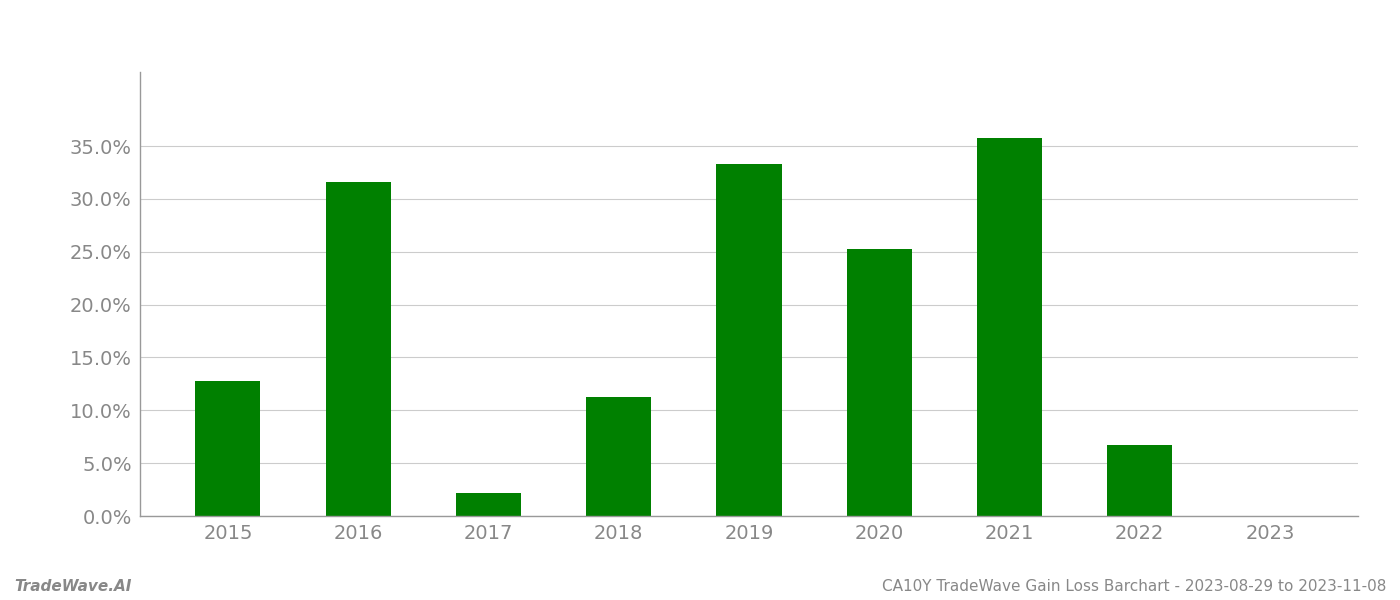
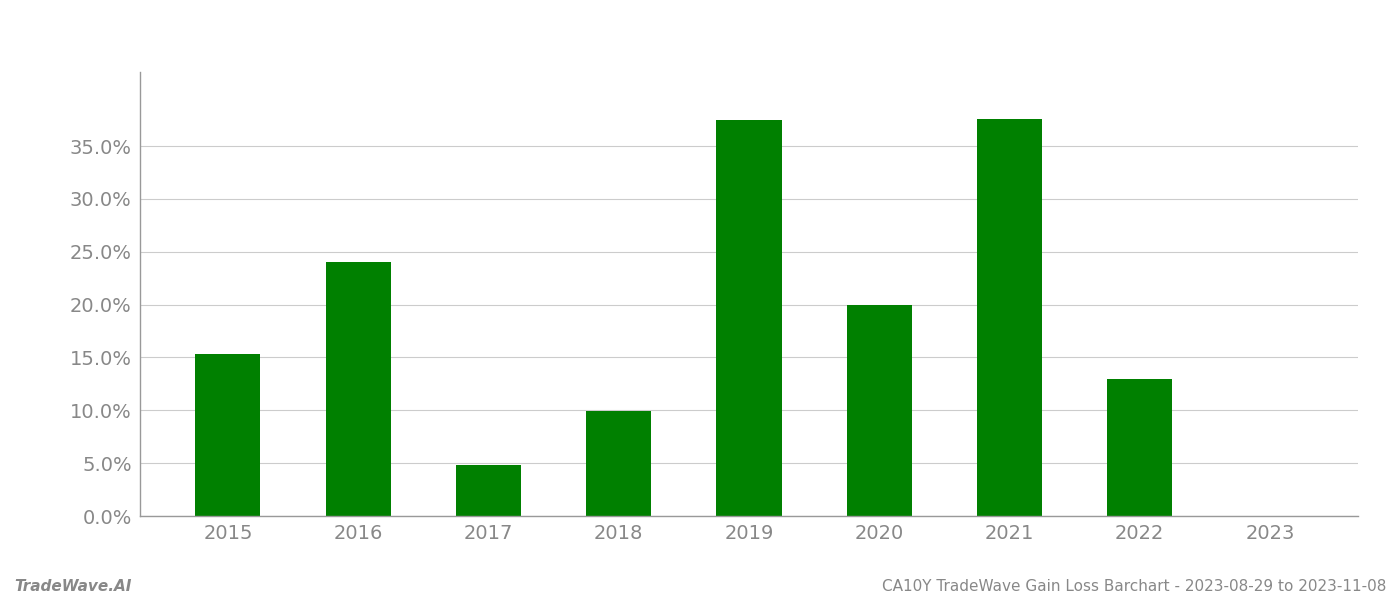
2015: 12.8% -> 15.3%
2016: 31.6% -> 24.0%
2017: 2.2% -> 4.8%
2018: 11.3% -> 9.9%
2019: 33.3% -> 37.5%
2020: 25.3% -> 20.0%
2021: 35.8% -> 37.6%
2022: 6.7% -> 13.0%
